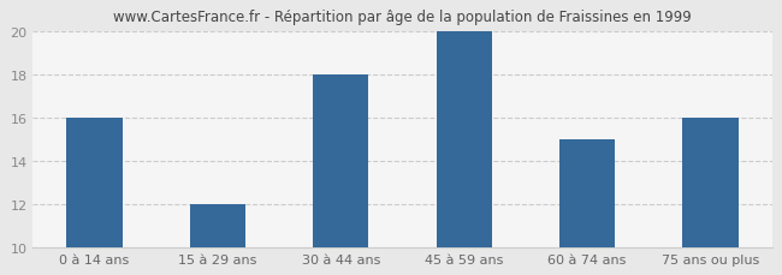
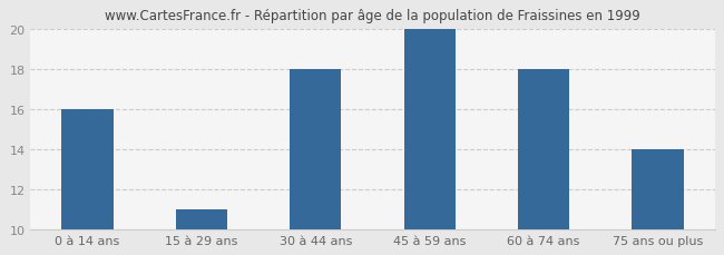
15 à 29 ans: 12 -> 11
60 à 74 ans: 15 -> 18
75 ans ou plus: 16 -> 14
